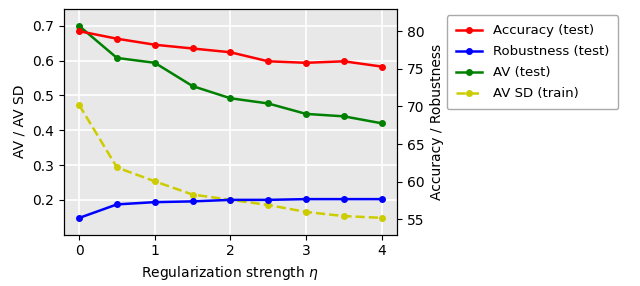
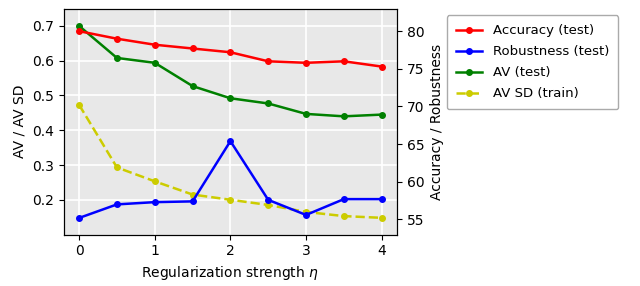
Robustness (test)/2: 57.6 -> 65.4
Robustness (test)/3: 57.7 -> 55.6
AV (test)/4: 0.420 -> 0.445
